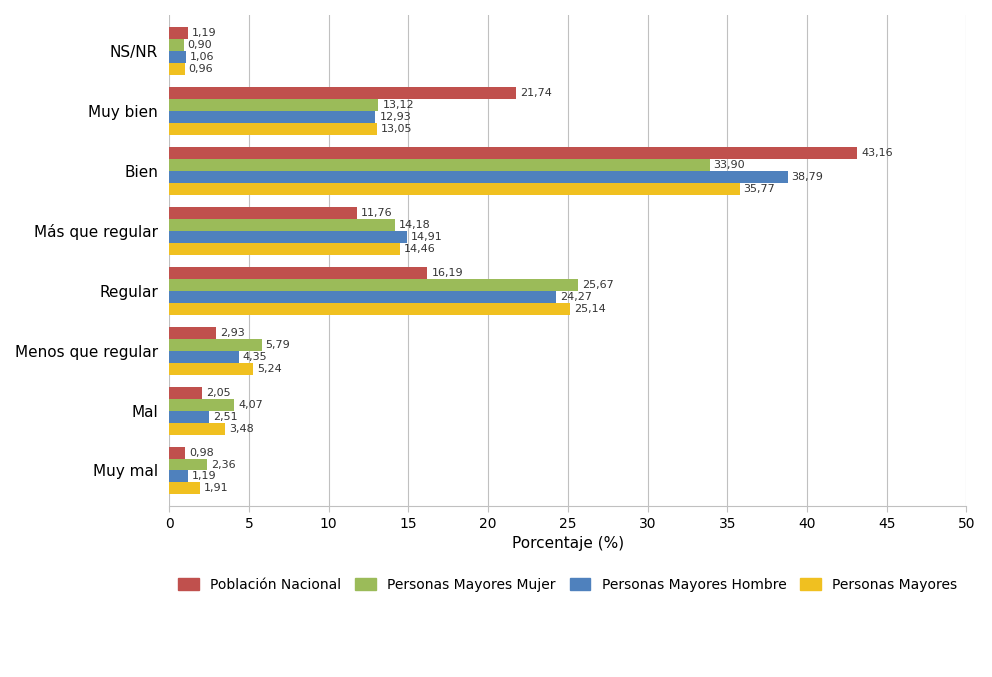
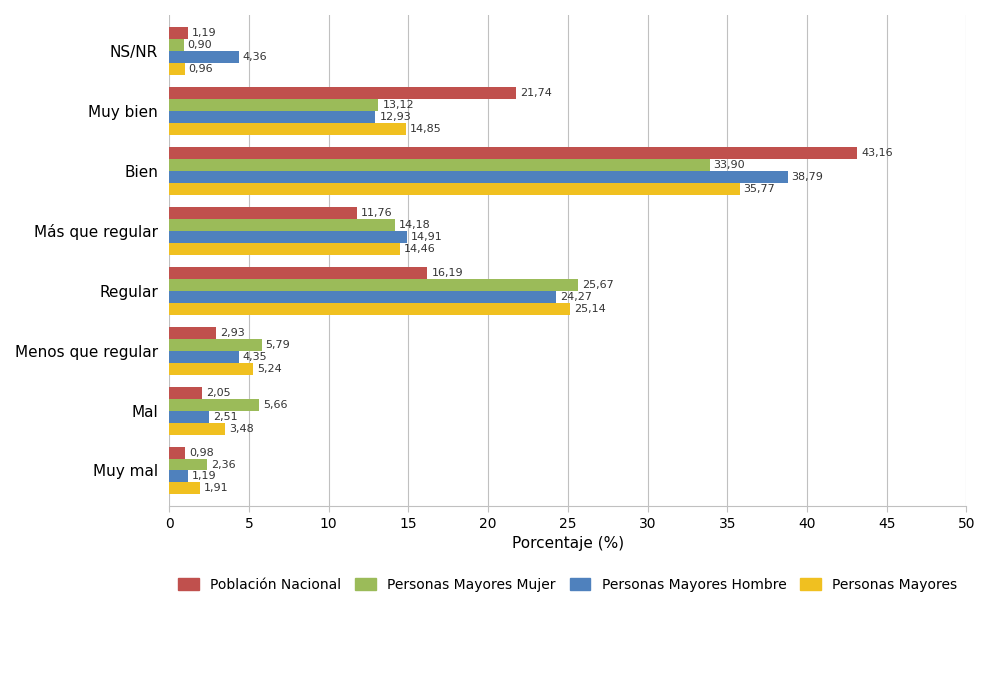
Personas Mayores Hombre/NS/NR: 1,06 -> 4,36
Personas Mayores/Muy bien: 13,05 -> 14,85
Personas Mayores Mujer/Mal: 4,07 -> 5,66
